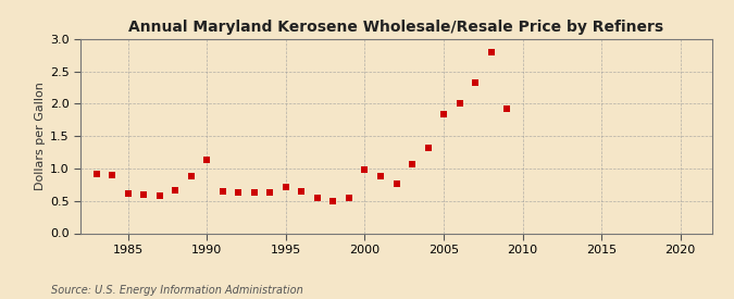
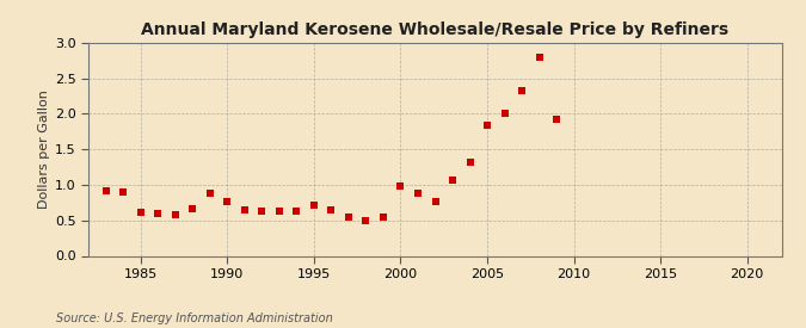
1990: 1.14 -> 0.77
